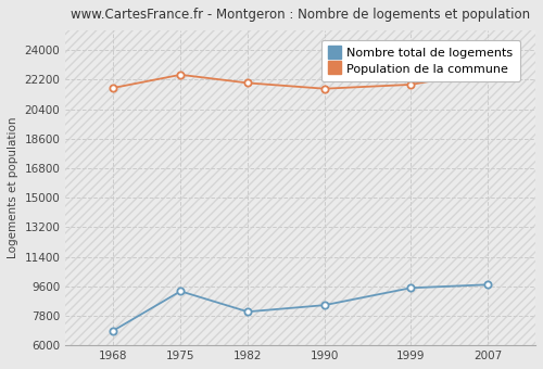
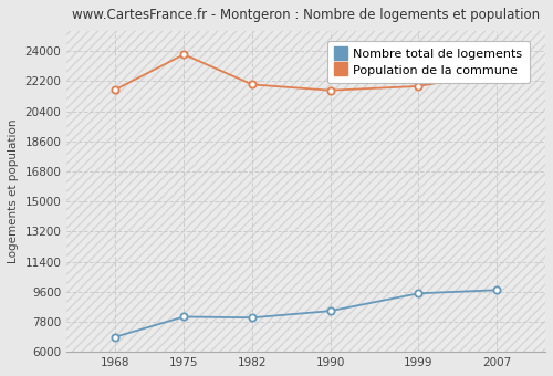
Nombre total de logements/1975: 9300 -> 8100
Population de la commune/1975: 22500 -> 23800
